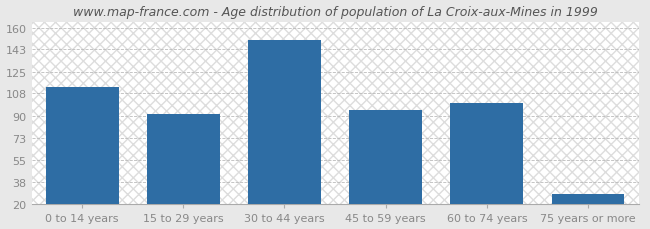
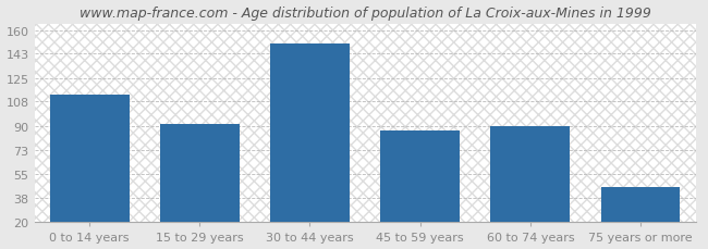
45 to 59 years: 95 -> 87
60 to 74 years: 100 -> 90
75 years or more: 28 -> 46
